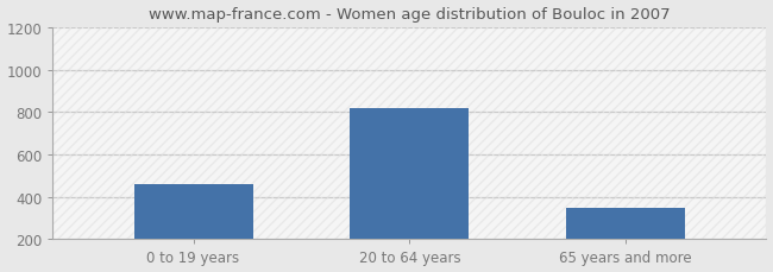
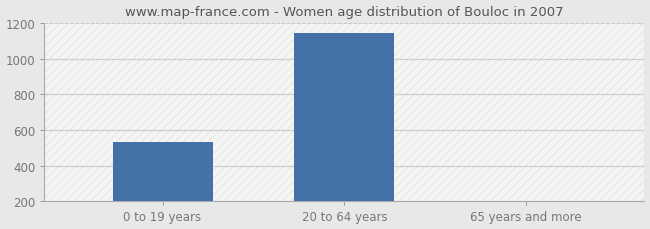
0 to 19 years: 460 -> 530
20 to 64 years: 820 -> 1140
65 years and more: 350 -> 200
